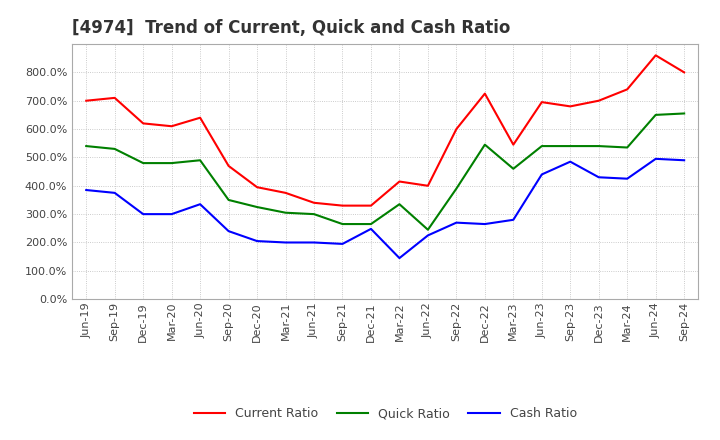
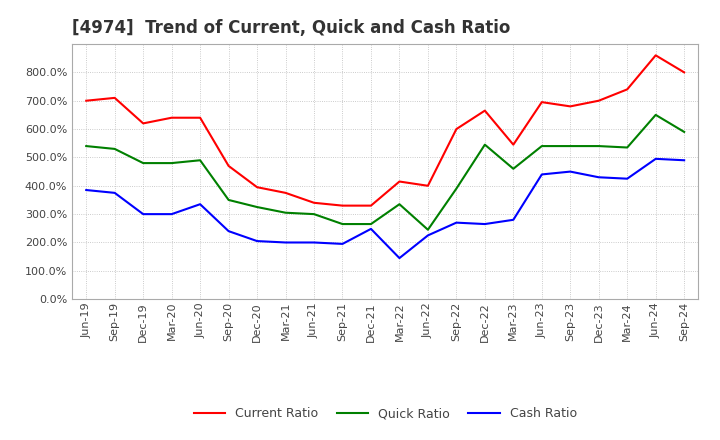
Current Ratio/Mar-20: 610% -> 640%
Current Ratio/Dec-22: 725% -> 665%
Cash Ratio/Sep-23: 485% -> 450%
Quick Ratio/Sep-24: 655% -> 590%
